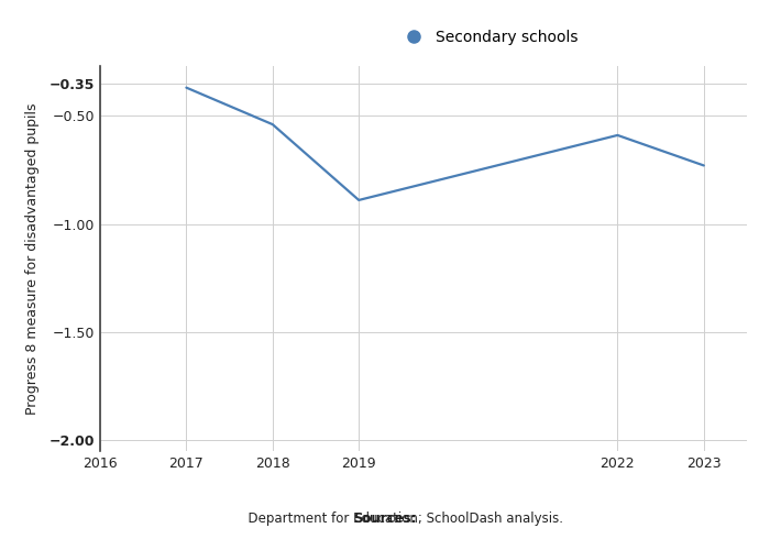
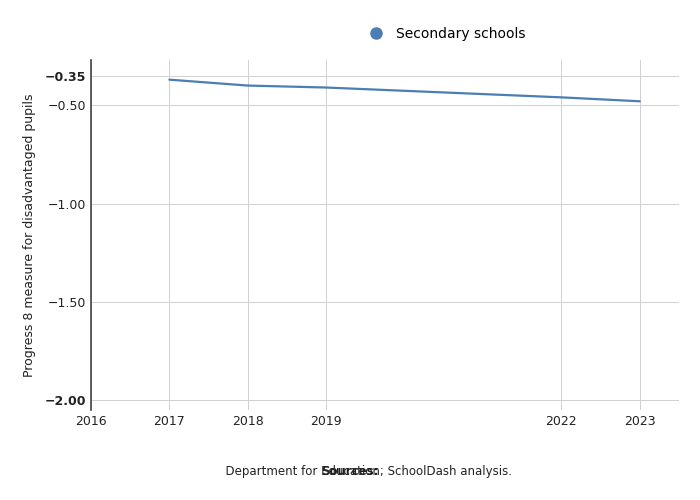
2018: -0.54 -> -0.40
2019: -0.89 -> -0.41
2022: -0.59 -> -0.46
2023: -0.73 -> -0.48
